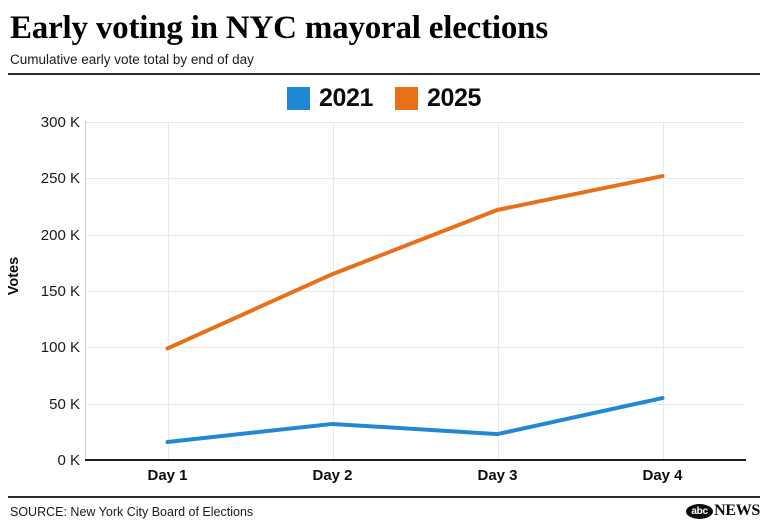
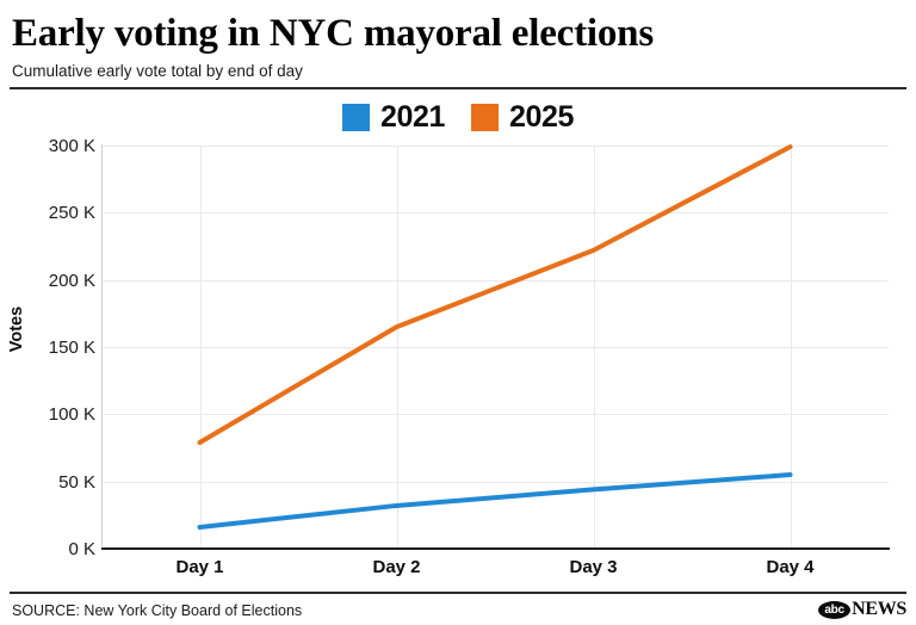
2025/Day 1: 99K -> 79K
2021/Day 3: 23K -> 44K
2025/Day 4: 252K -> 299K
